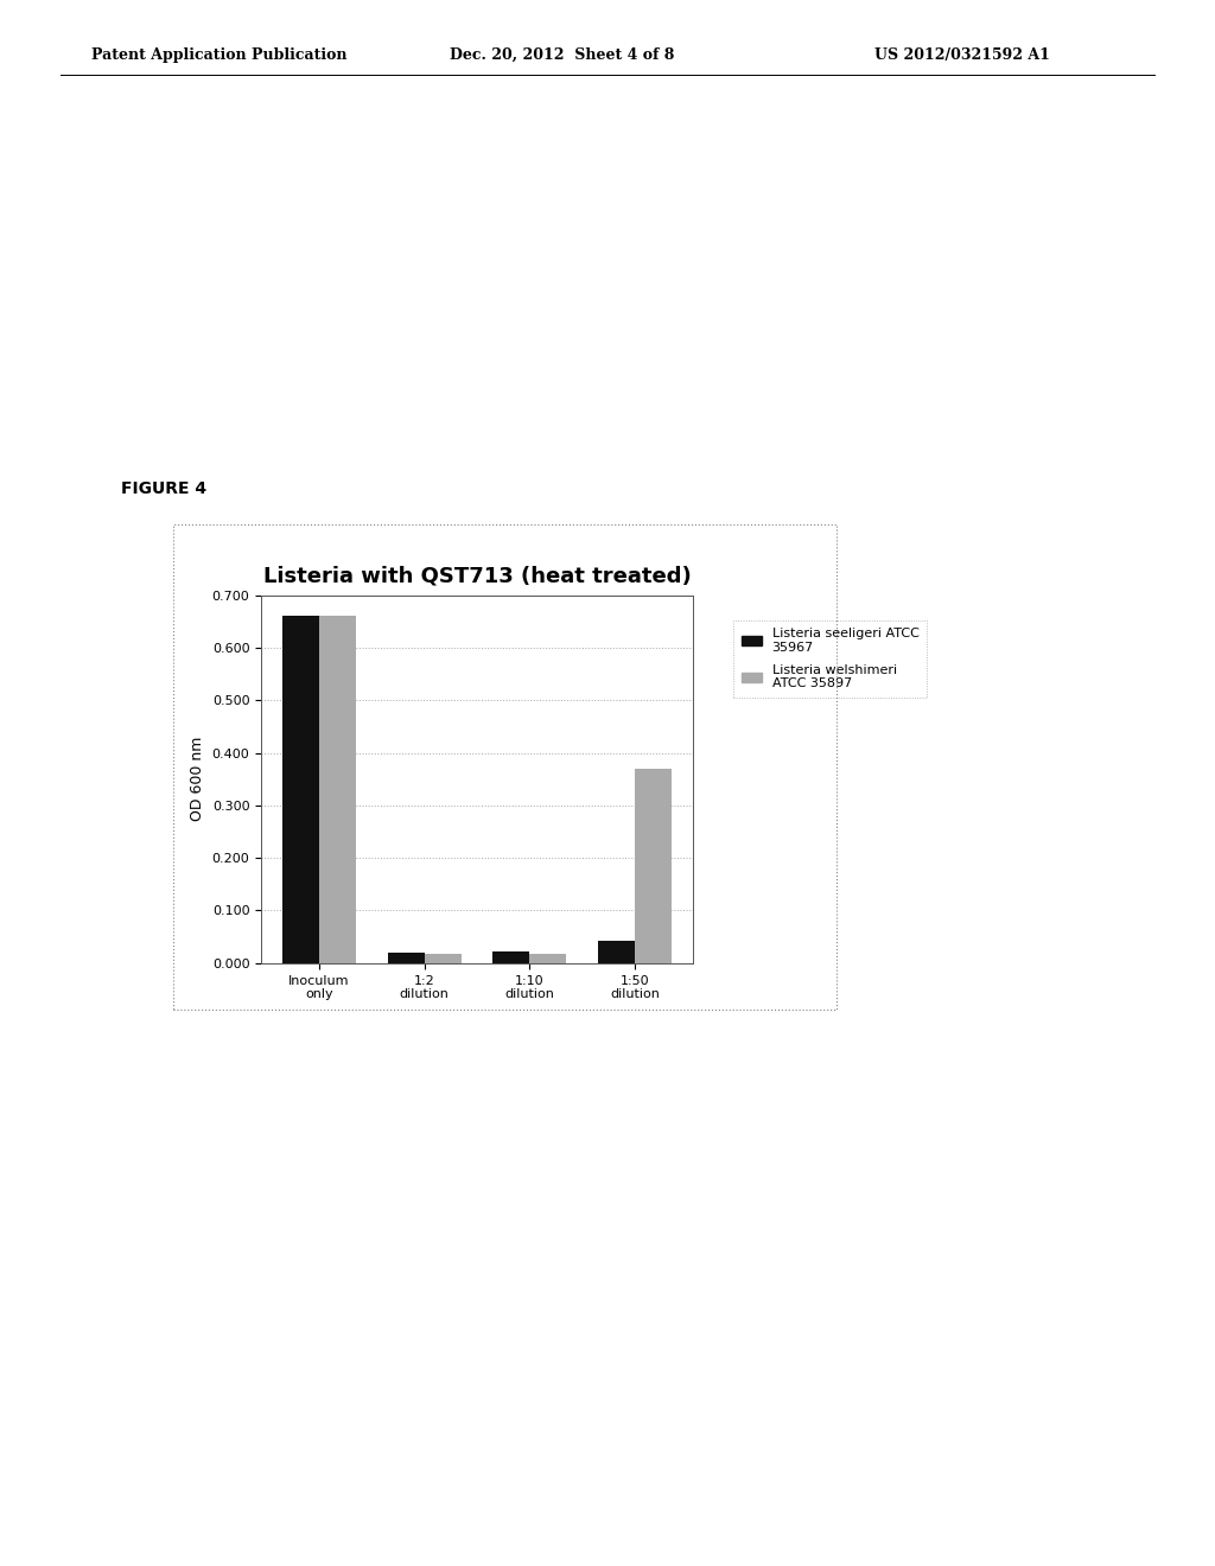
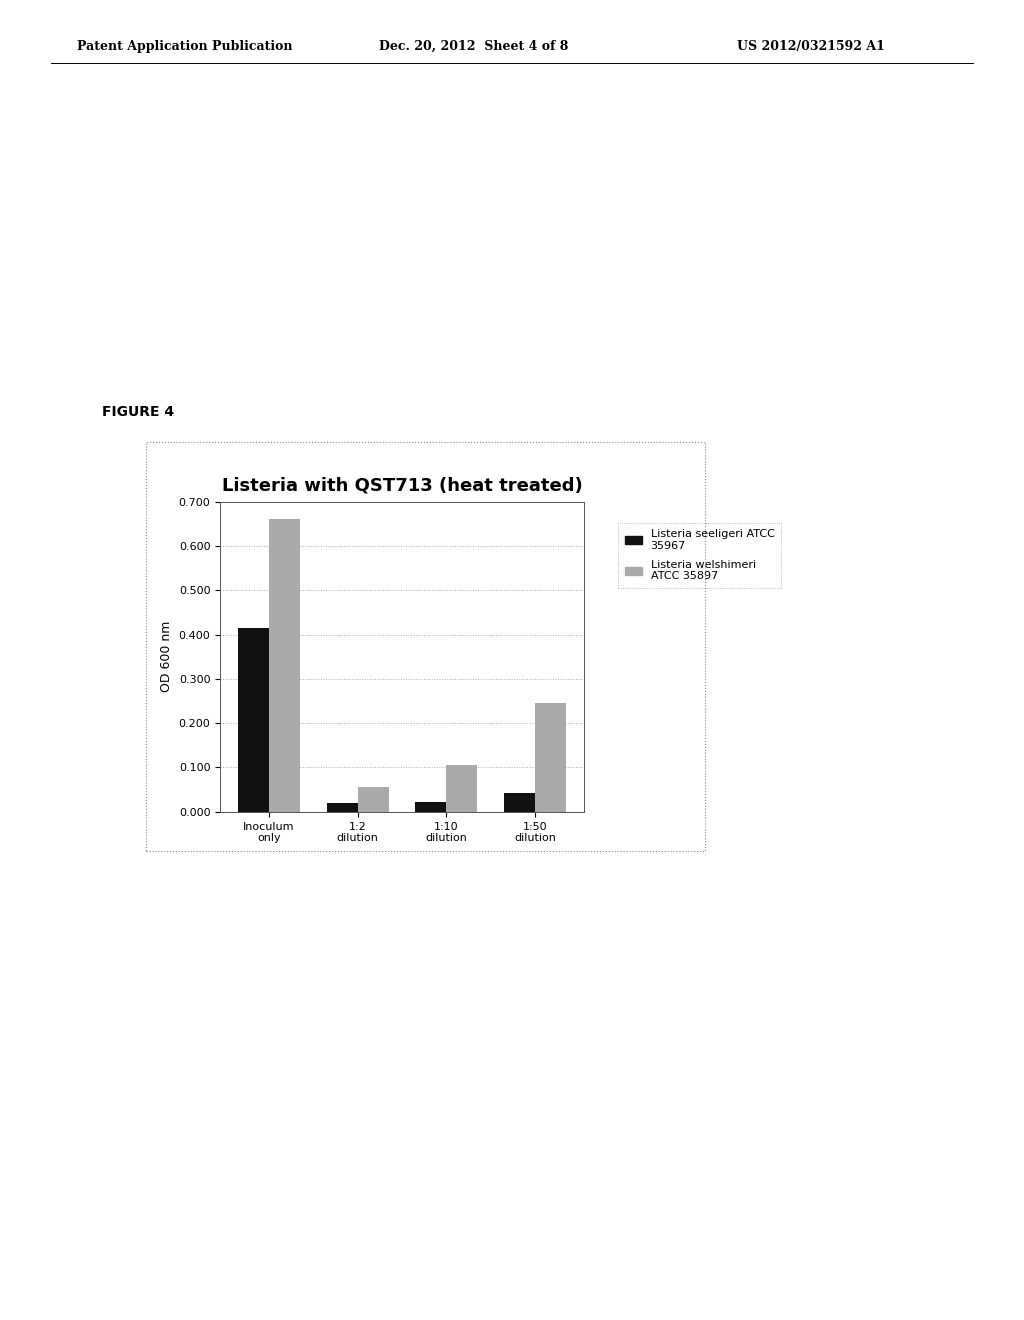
Listeria seeligeri ATCC 35967/Inoculum only: 0.660 -> 0.415
Listeria welshimeri ATCC 35897/1:2 dilution: 0.018 -> 0.055
Listeria welshimeri ATCC 35897/1:10 dilution: 0.018 -> 0.105
Listeria welshimeri ATCC 35897/1:50 dilution: 0.370 -> 0.245
